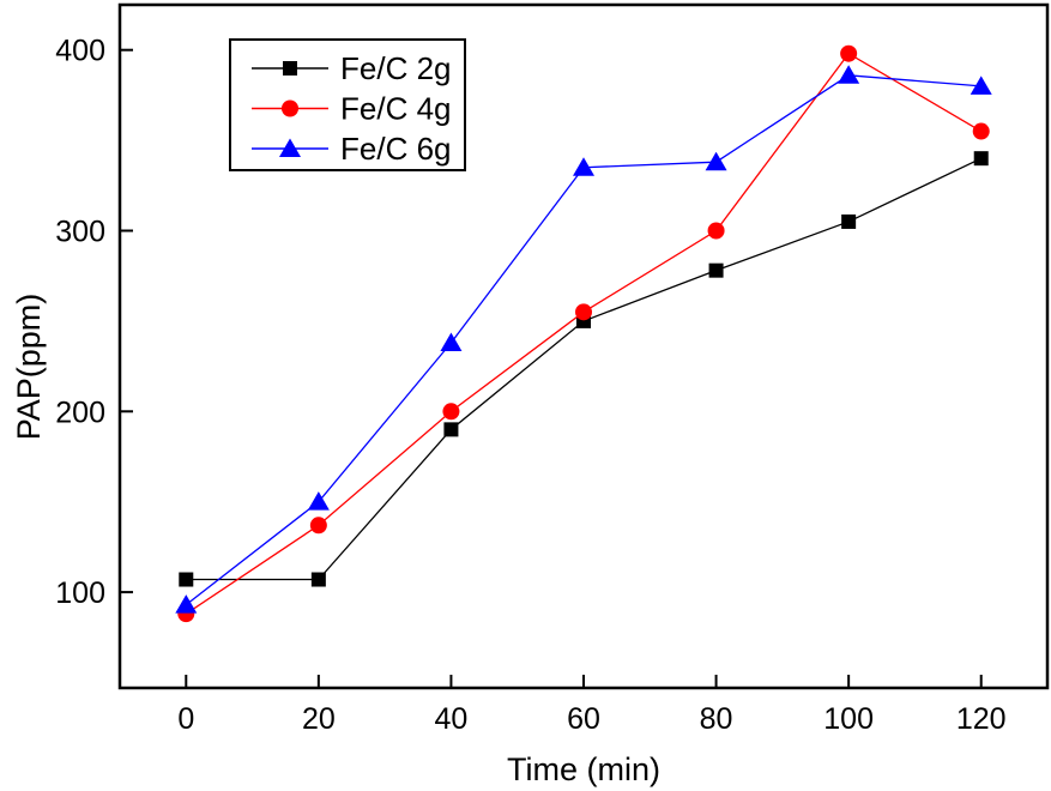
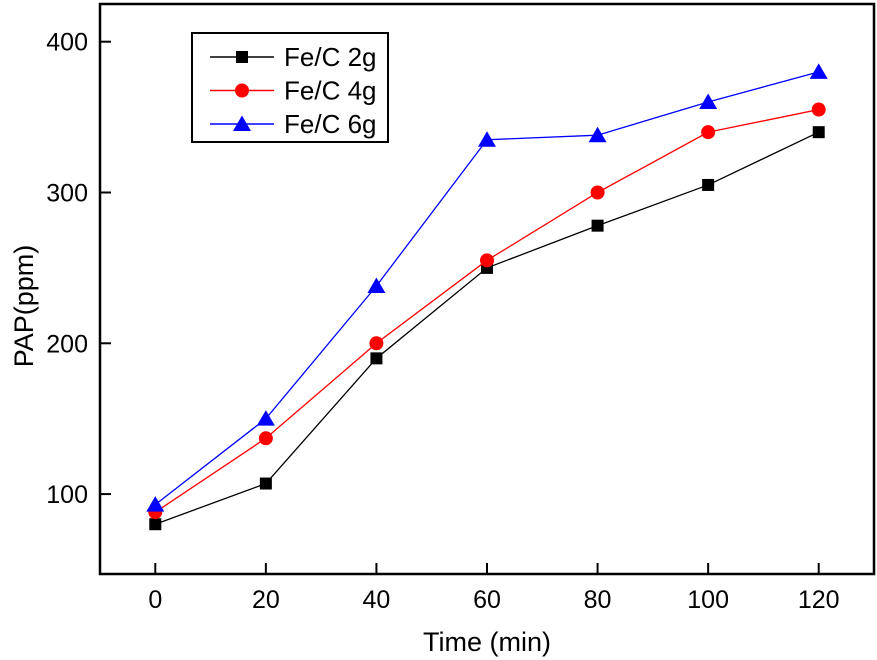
Fe/C 2g/0: 107 -> 80
Fe/C 4g/100: 398 -> 340
Fe/C 6g/100: 386 -> 360
